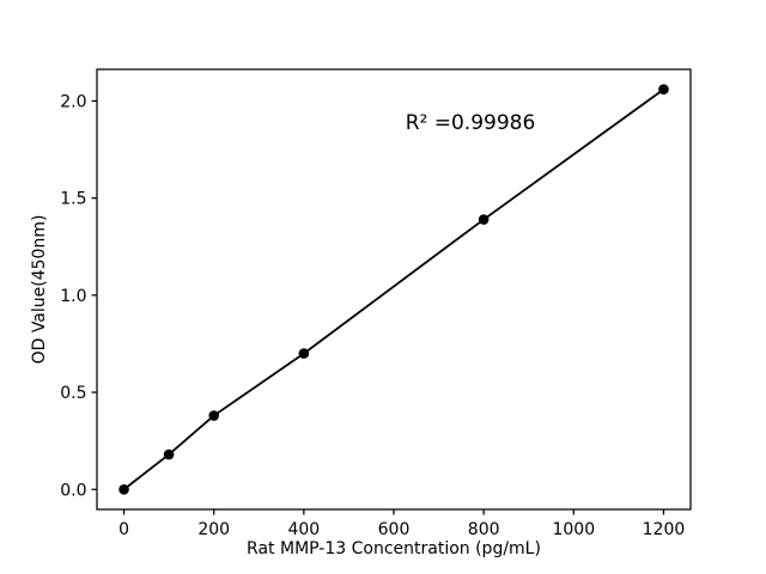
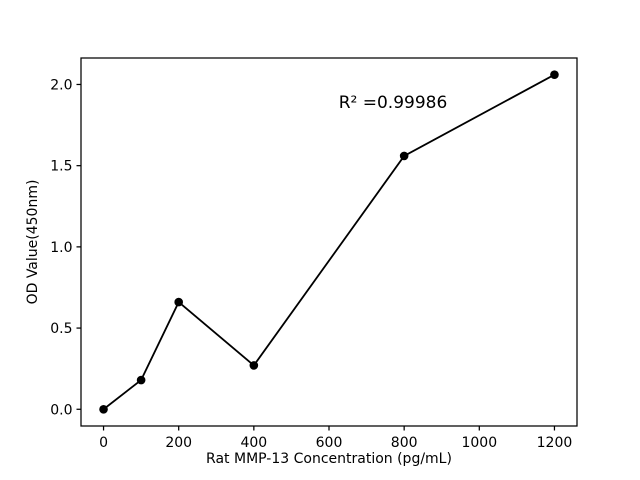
200: 0.38 -> 0.66
400: 0.70 -> 0.27
800: 1.39 -> 1.56
